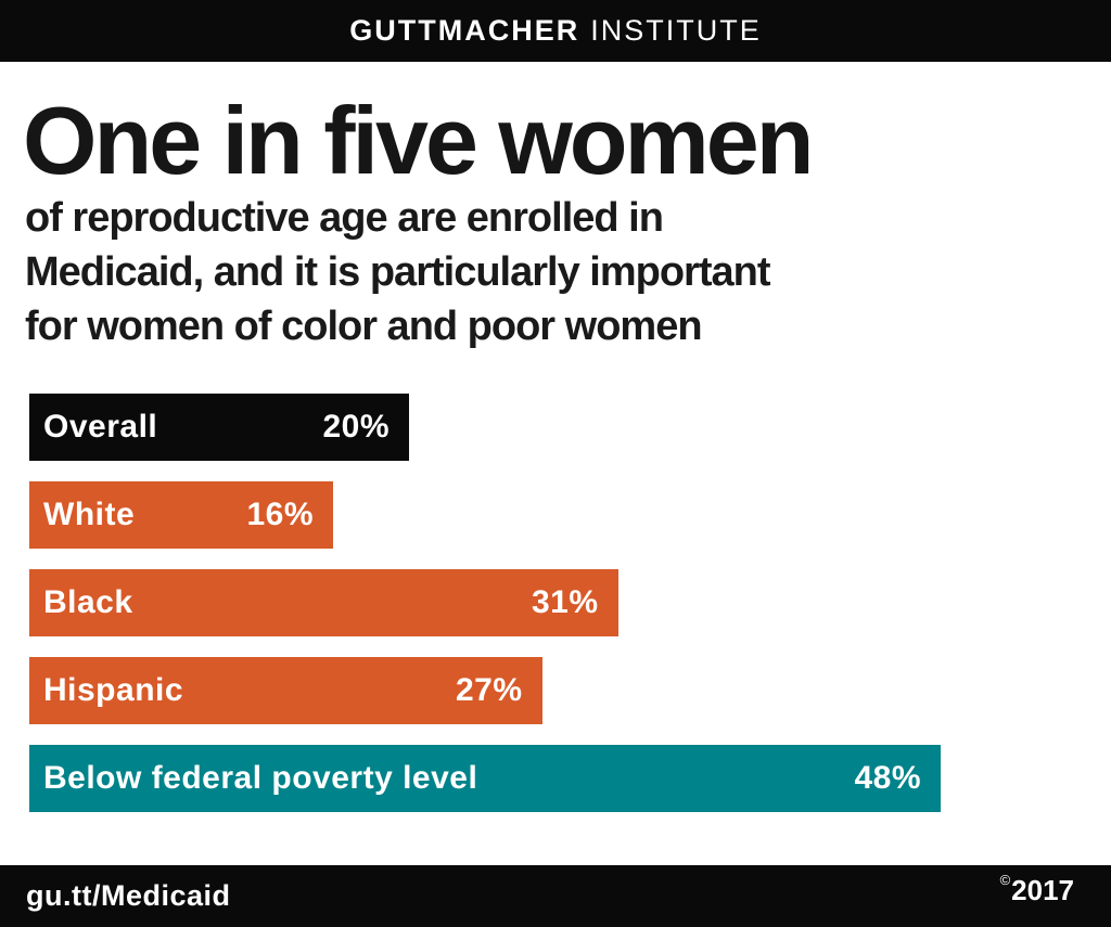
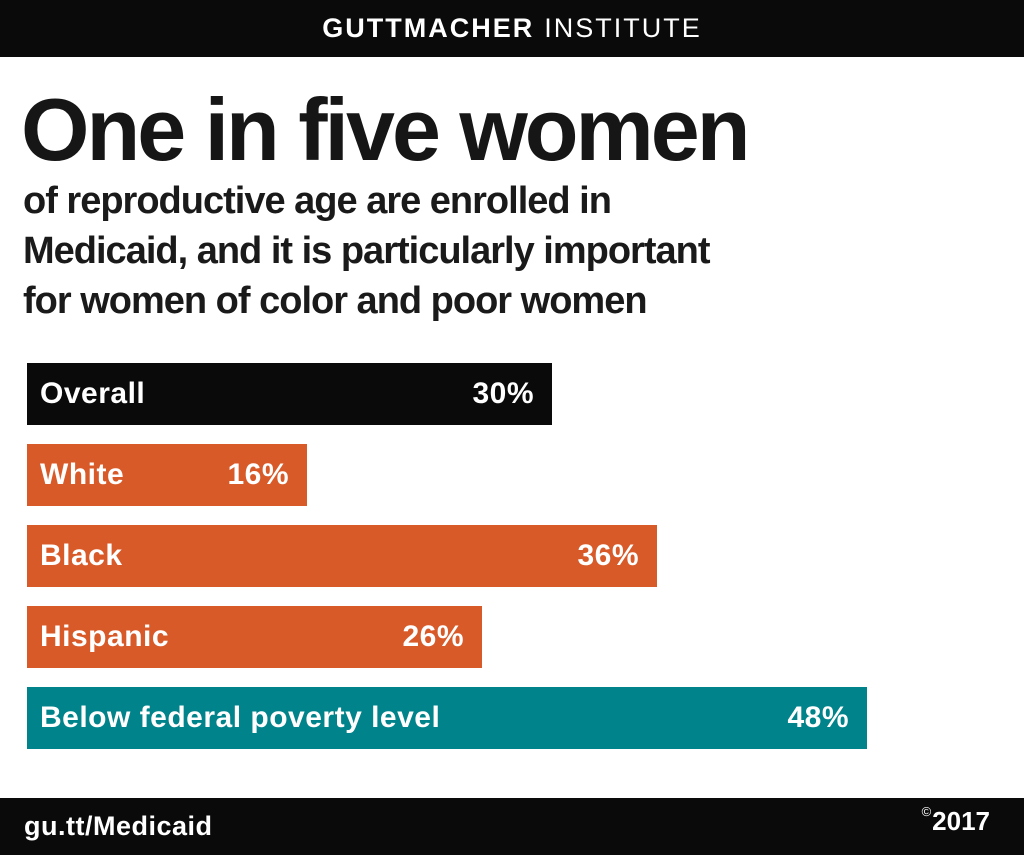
Overall: 20% -> 30%
Black: 31% -> 36%
Hispanic: 27% -> 26%
